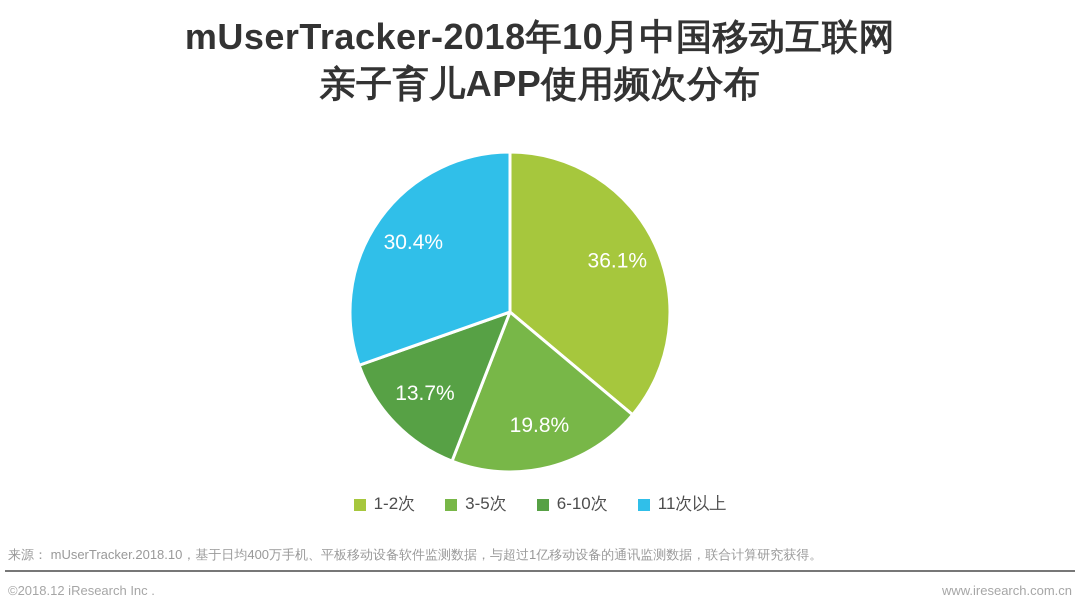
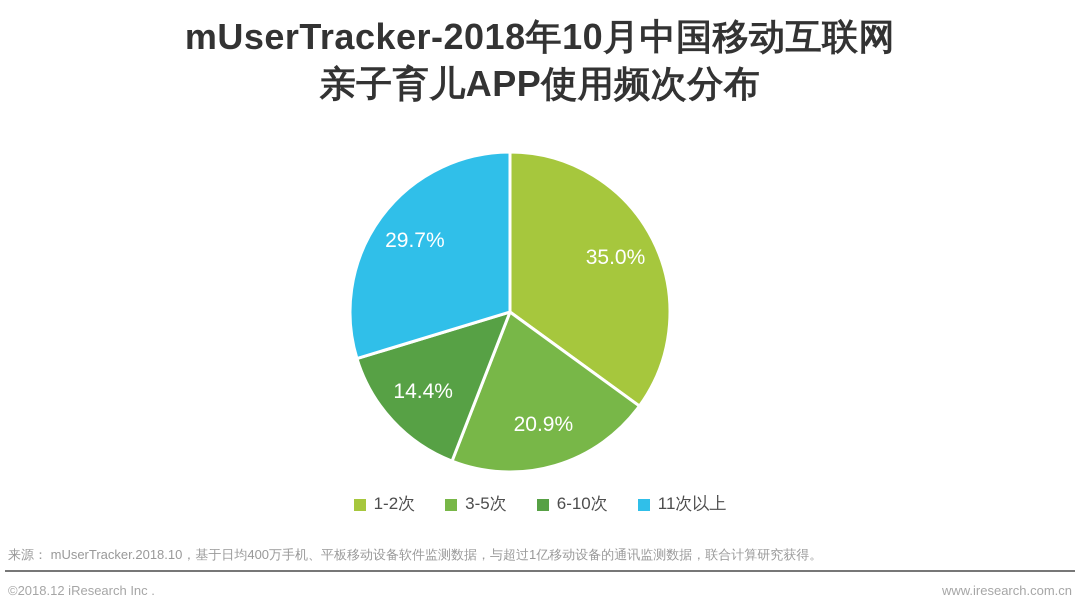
1-2次: 36.1% -> 35.0%
3-5次: 19.8% -> 20.9%
6-10次: 13.7% -> 14.4%
11次以上: 30.4% -> 29.7%
